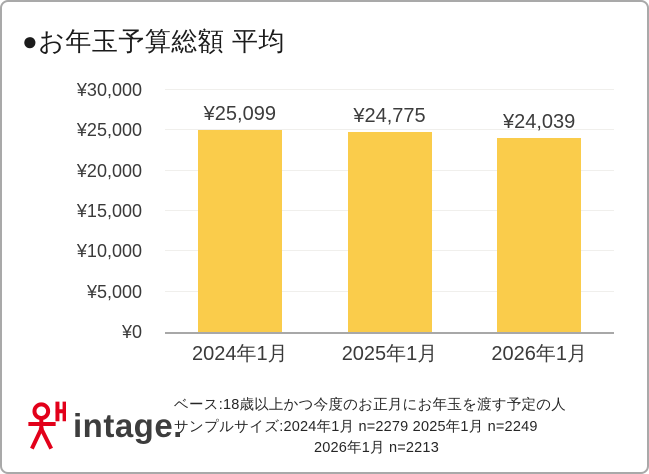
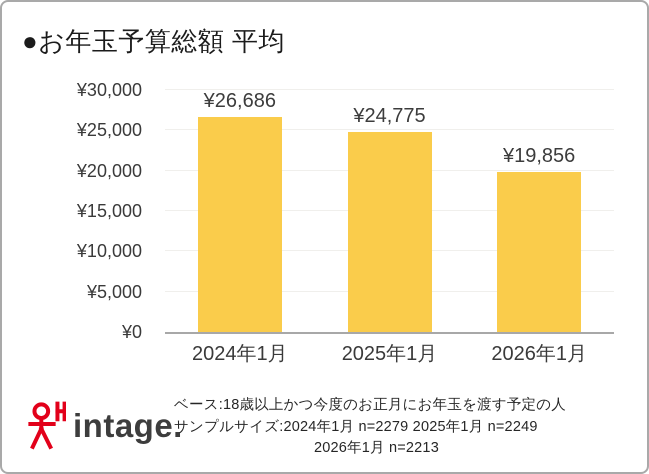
2024年1月: ¥25,099 -> ¥26,686
2026年1月: ¥24,039 -> ¥19,856
